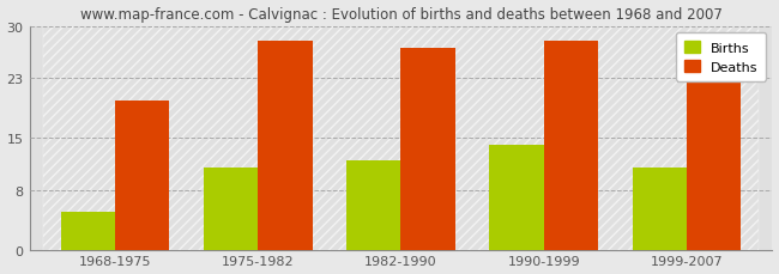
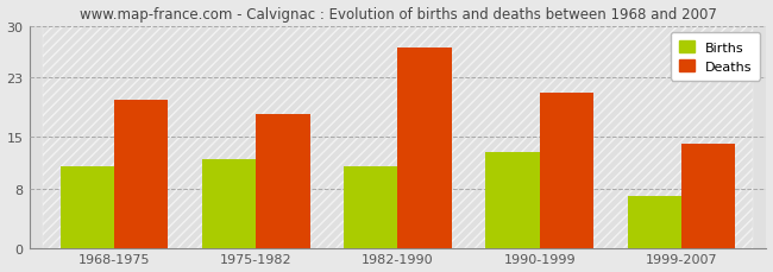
Births/1968-1975: 5 -> 11
Births/1975-1982: 11 -> 12
Deaths/1975-1982: 28 -> 18
Births/1982-1990: 12 -> 11
Births/1990-1999: 14 -> 13
Deaths/1990-1999: 28 -> 21
Births/1999-2007: 11 -> 7
Deaths/1999-2007: 23 -> 14
